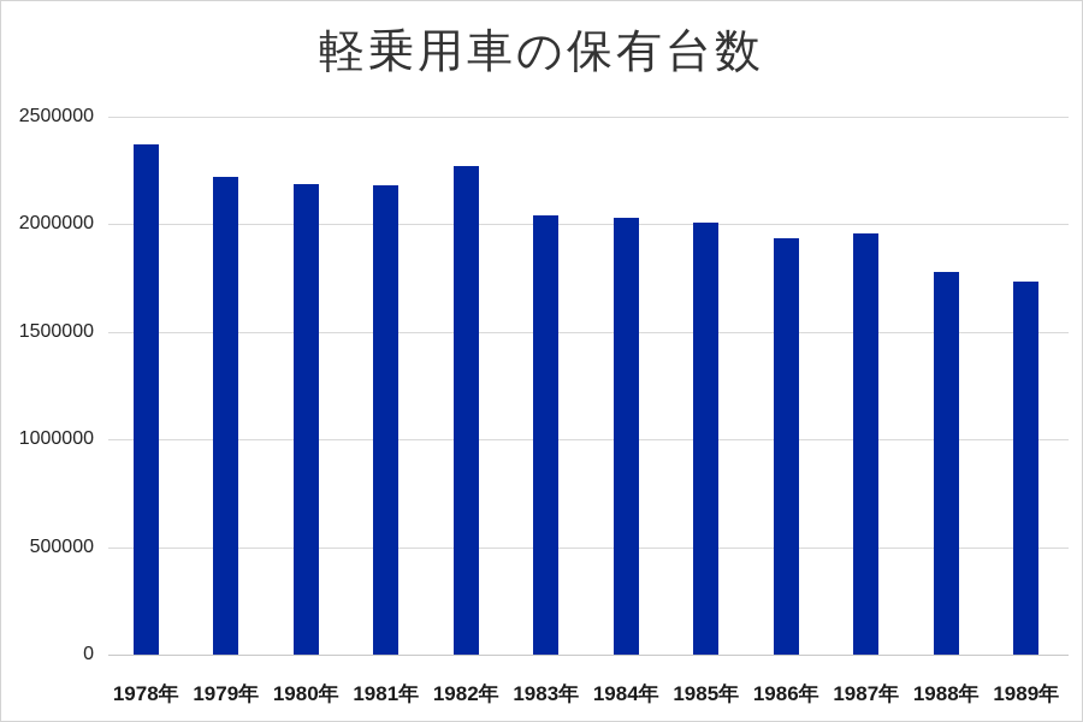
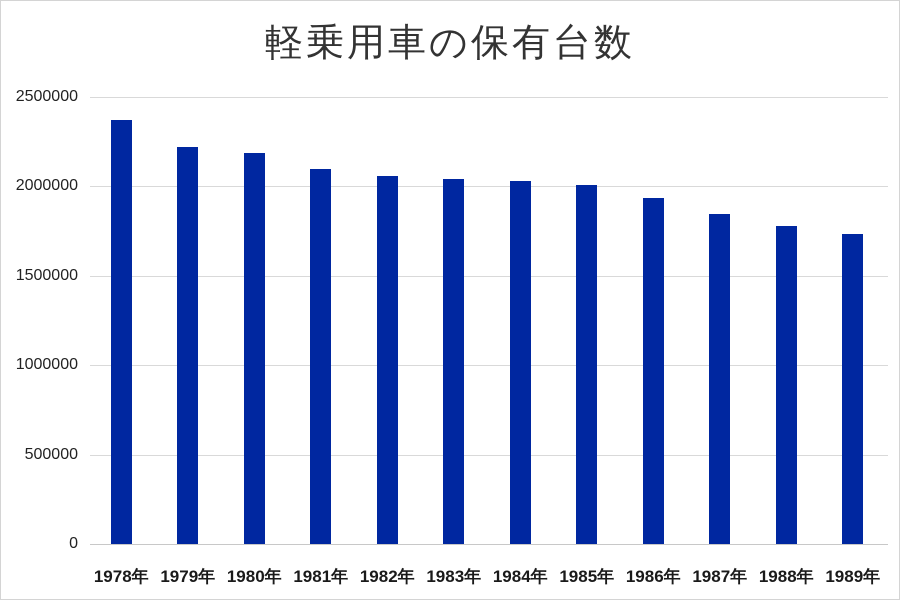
1981年: 2180000 -> 2100000
1982年: 2270000 -> 2060000
1987年: 1960000 -> 1850000
